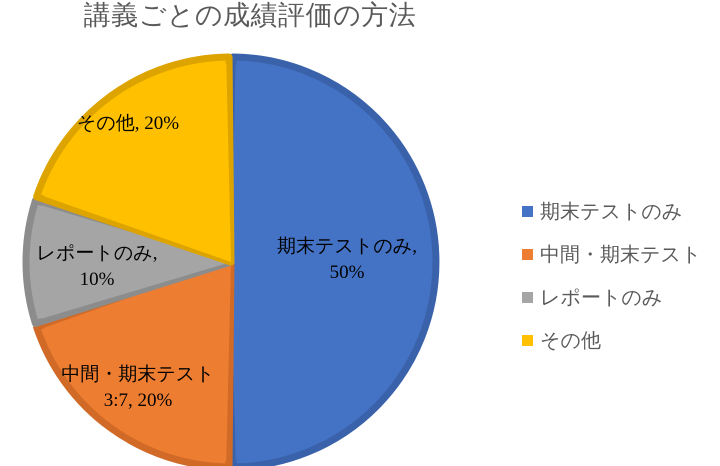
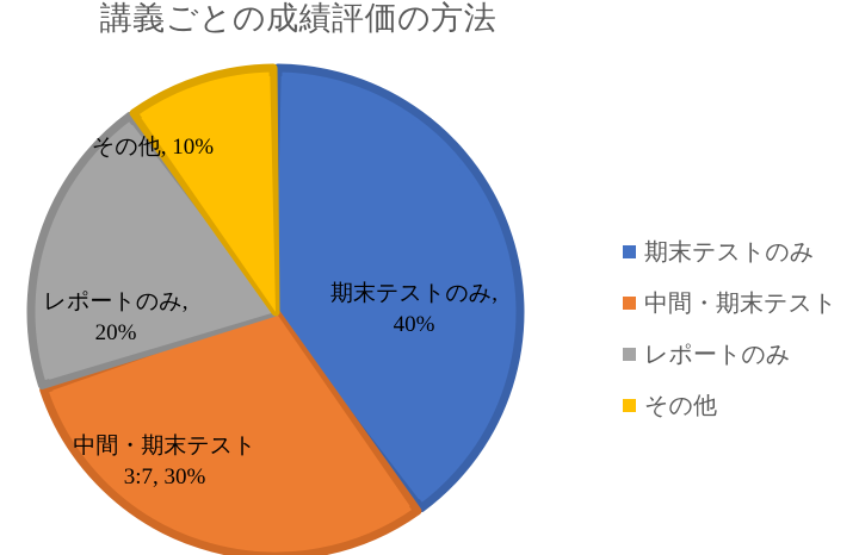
期末テストのみ: 50% -> 40%
中間・期末テスト: 20% -> 30%
レポートのみ: 10% -> 20%
その他: 20% -> 10%
